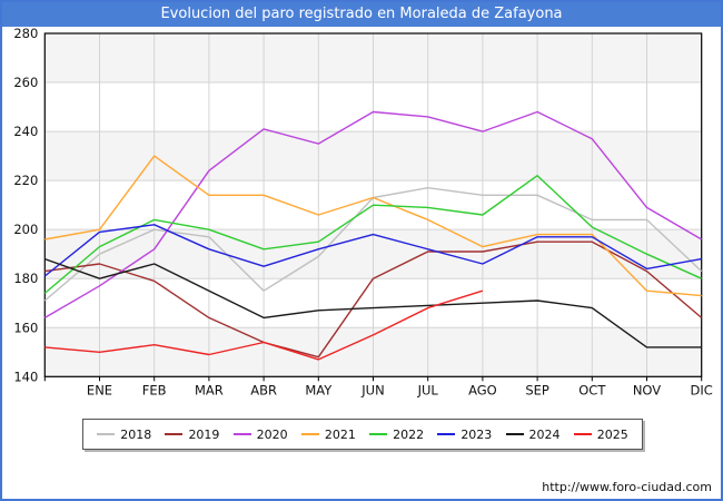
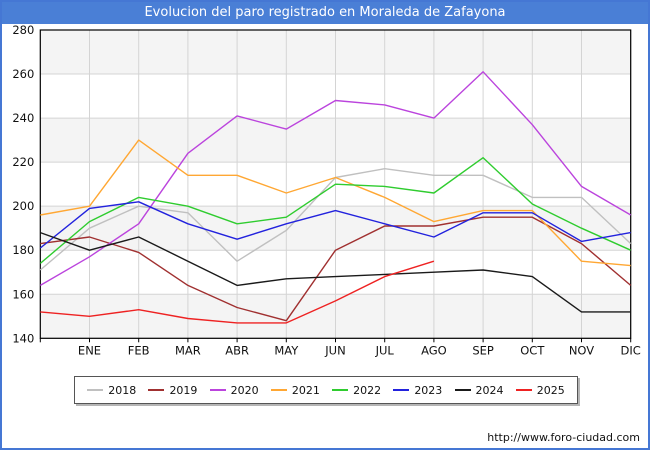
2025/ABR: 154 -> 147
2020/SEP: 248 -> 261
